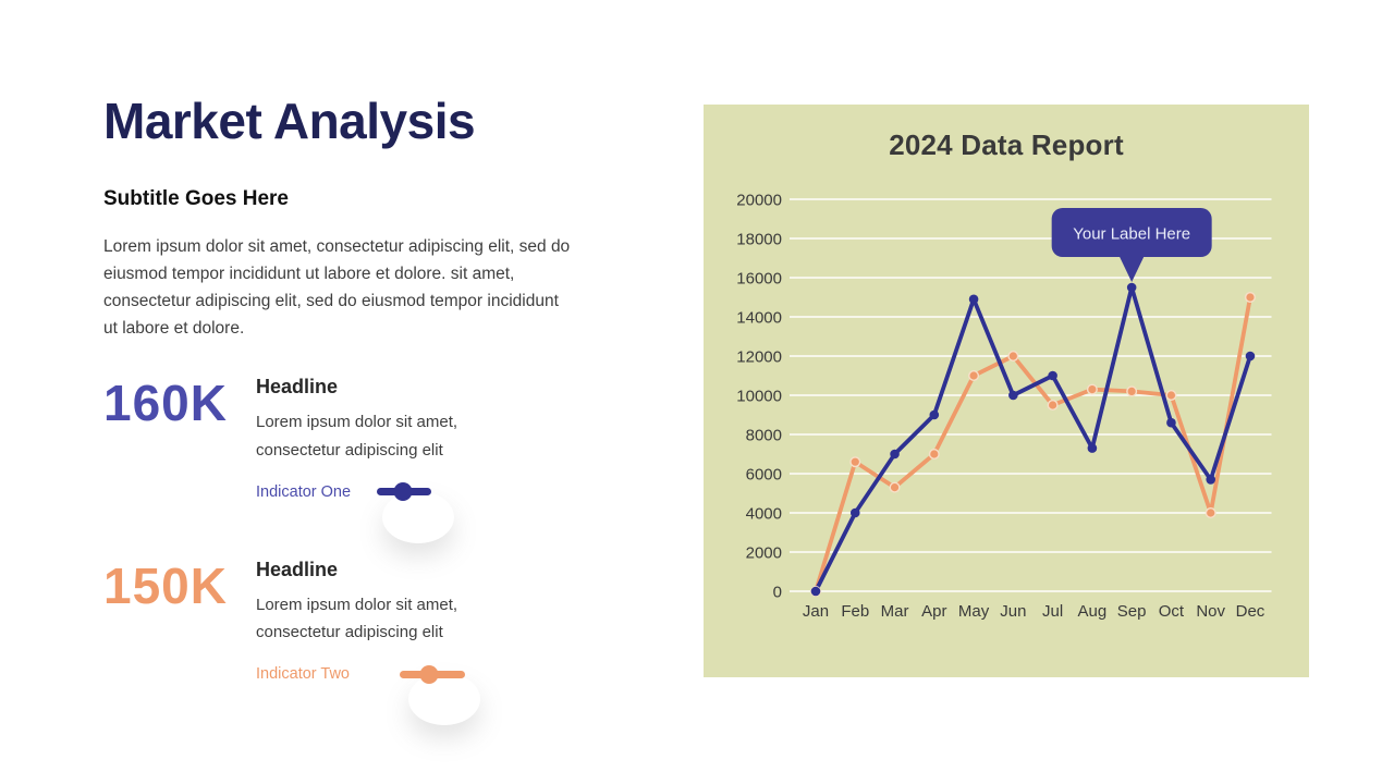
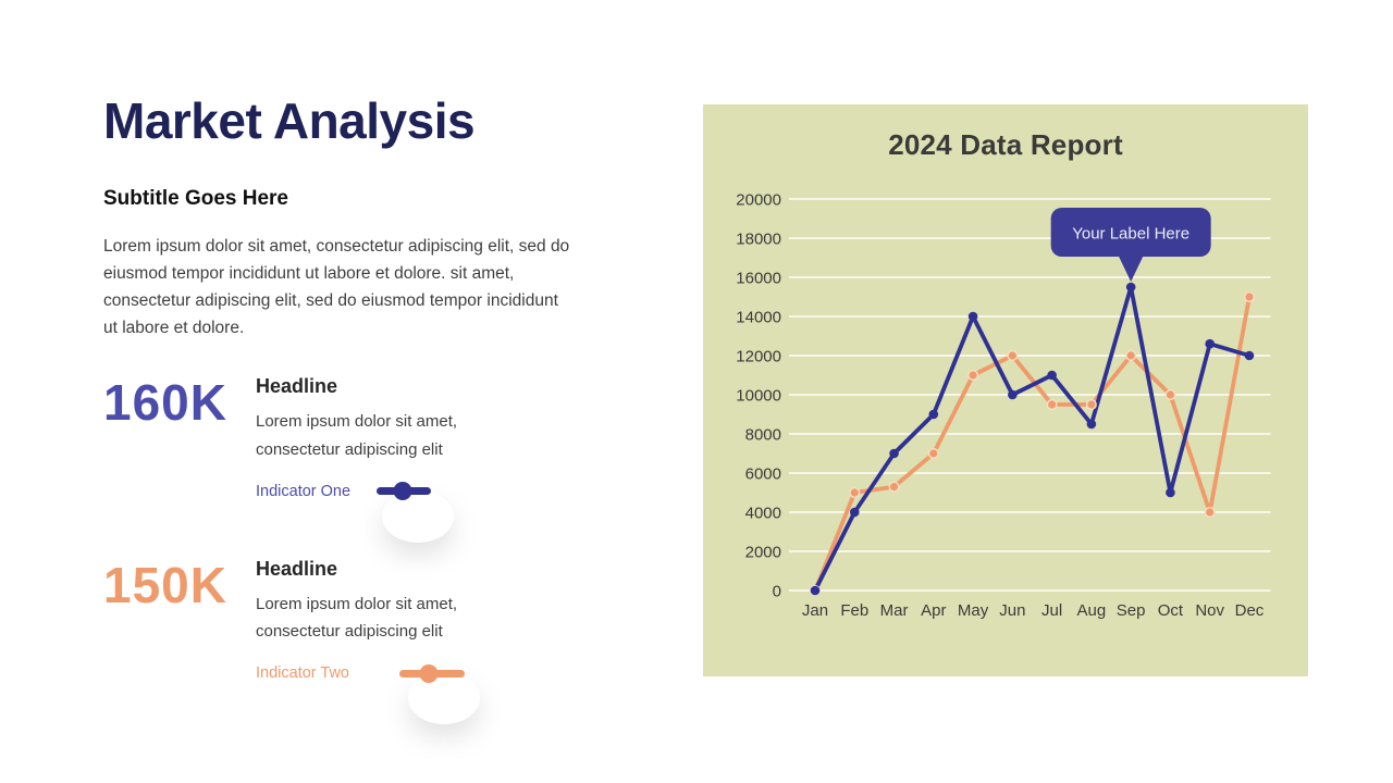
Indicator Two/Feb: 6600 -> 5000
Indicator One/May: 14900 -> 14000
Indicator One/Aug: 7300 -> 8500
Indicator Two/Aug: 10300 -> 9500
Indicator Two/Sep: 10200 -> 12000
Indicator One/Oct: 8600 -> 5000
Indicator One/Nov: 5700 -> 12600
